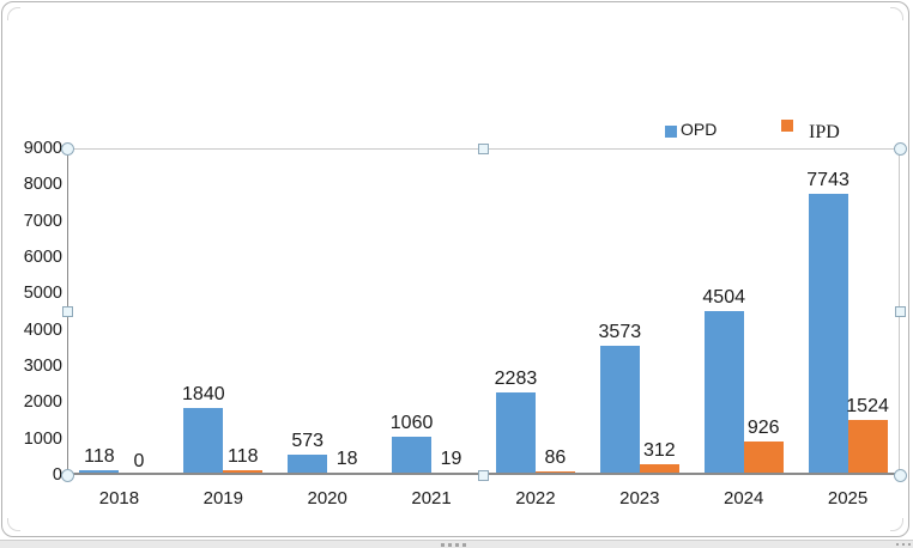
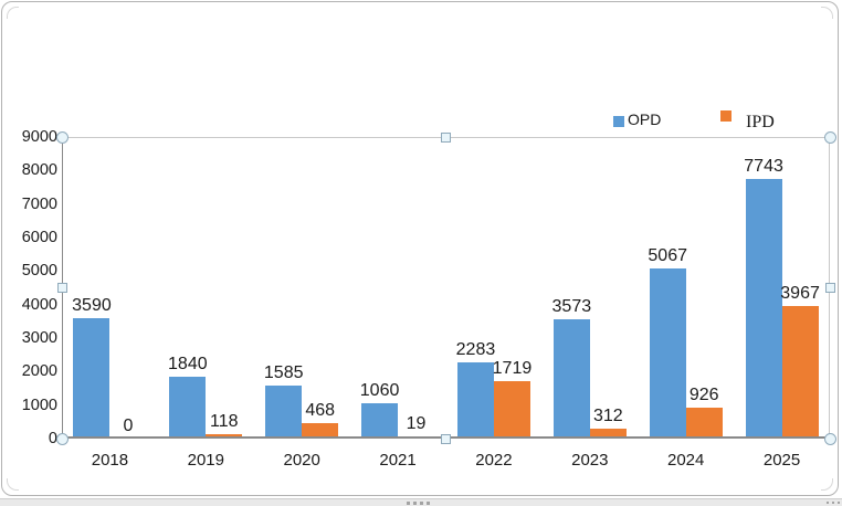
OPD/2018: 118 -> 3590
OPD/2020: 573 -> 1585
IPD/2020: 18 -> 468
IPD/2022: 86 -> 1719
OPD/2024: 4504 -> 5067
IPD/2025: 1524 -> 3967
